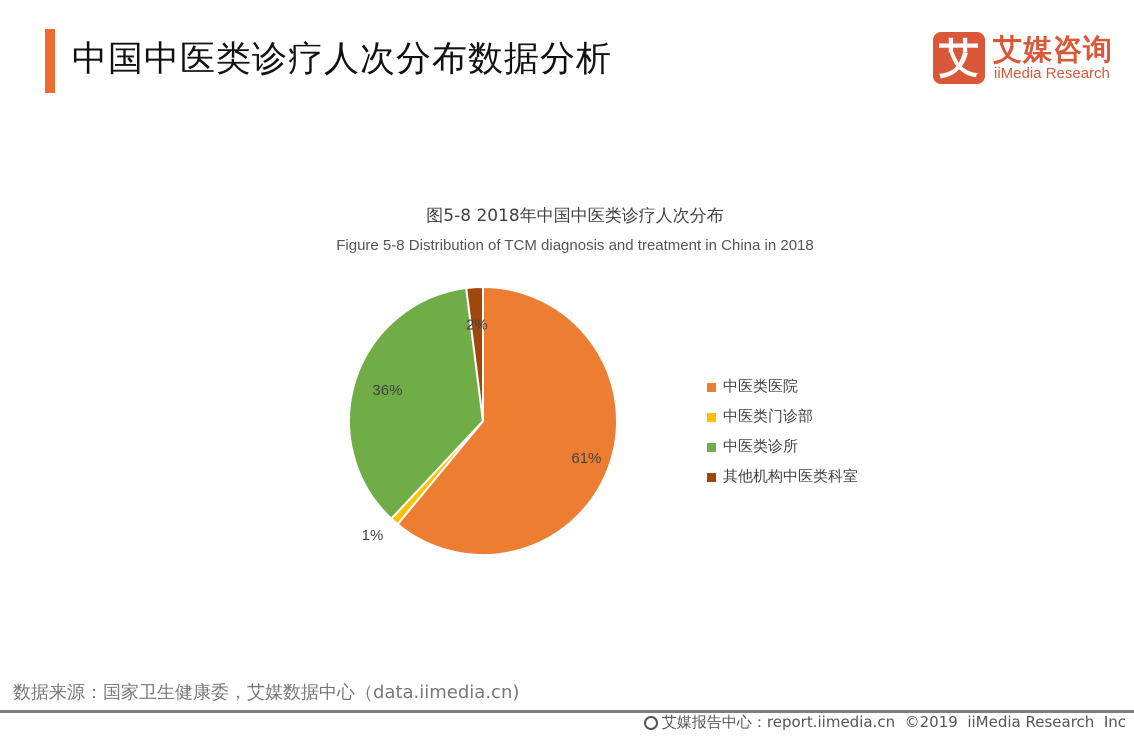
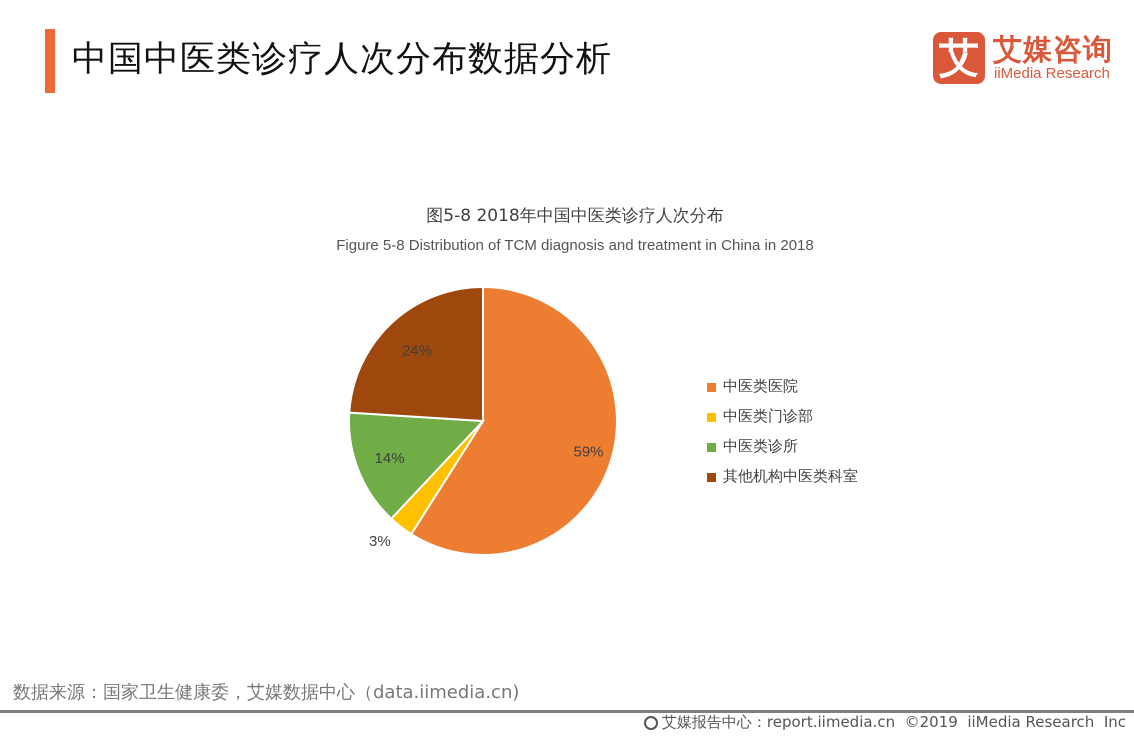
中医类医院: 61% -> 59%
中医类门诊部: 1% -> 3%
中医类诊所: 36% -> 14%
其他机构中医类科室: 2% -> 24%
